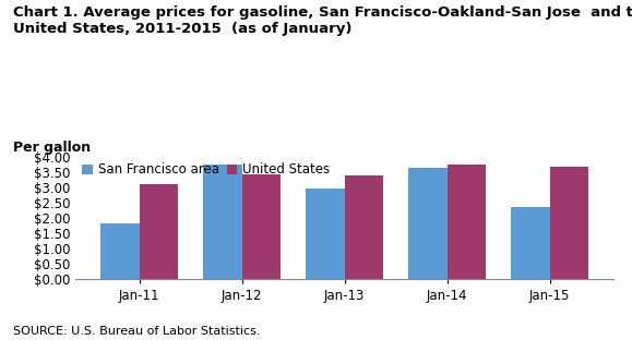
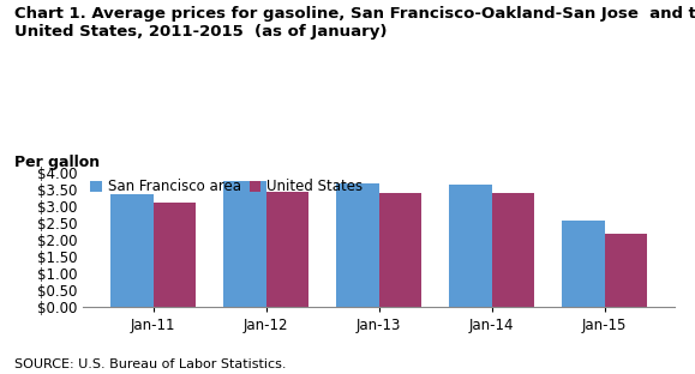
San Francisco area/Jan-11: $1.80 -> $3.35
San Francisco area/Jan-13: $2.95 -> $3.65
United States/Jan-14: $3.75 -> $3.38
San Francisco area/Jan-15: $2.35 -> $2.57
United States/Jan-15: $3.65 -> $2.16
